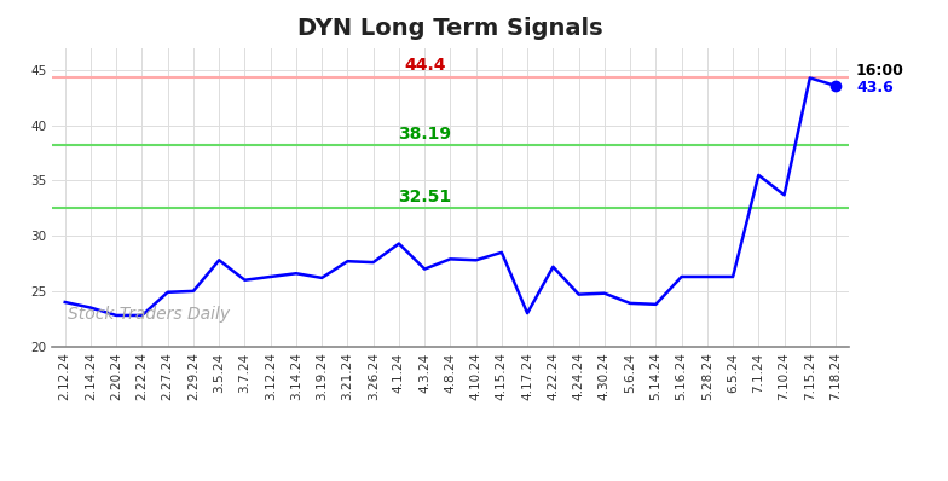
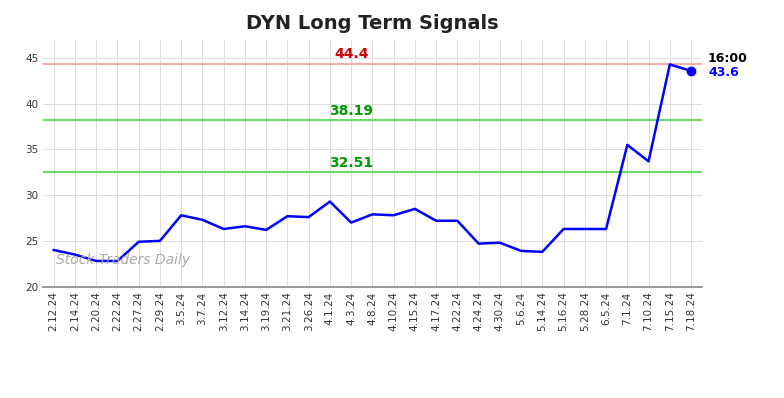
3.7.24: 26.0 -> 27.3
4.17.24: 23.0 -> 27.2
